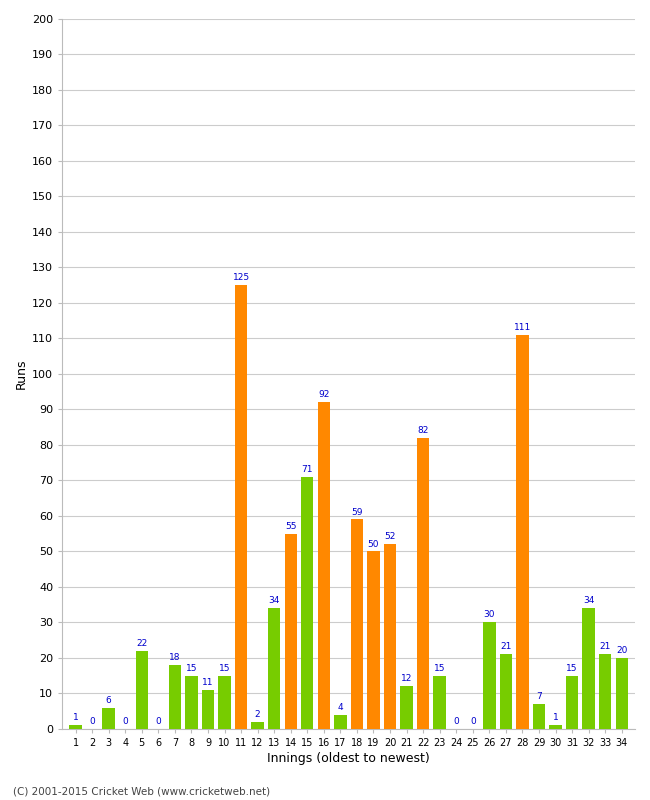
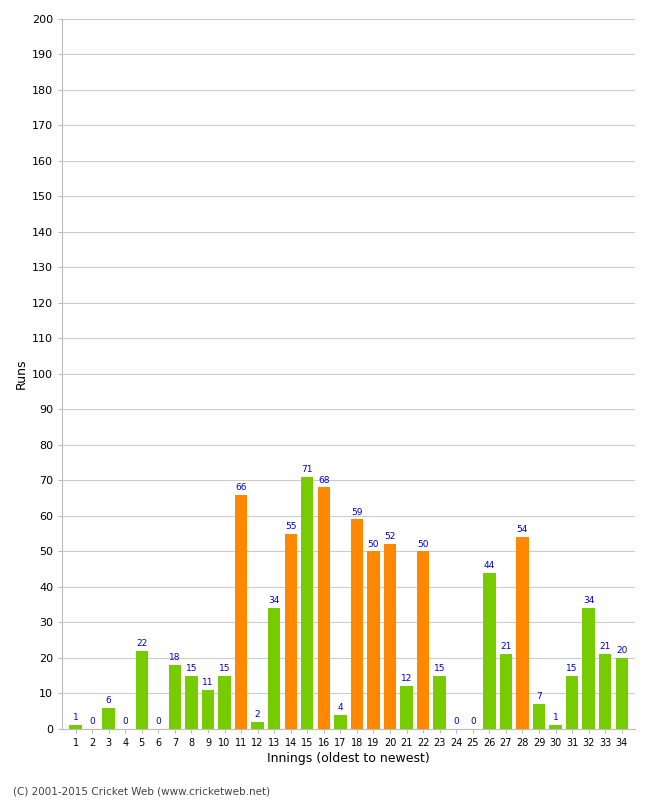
11: 125 -> 66
16: 92 -> 68
22: 82 -> 50
26: 30 -> 44
28: 111 -> 54
